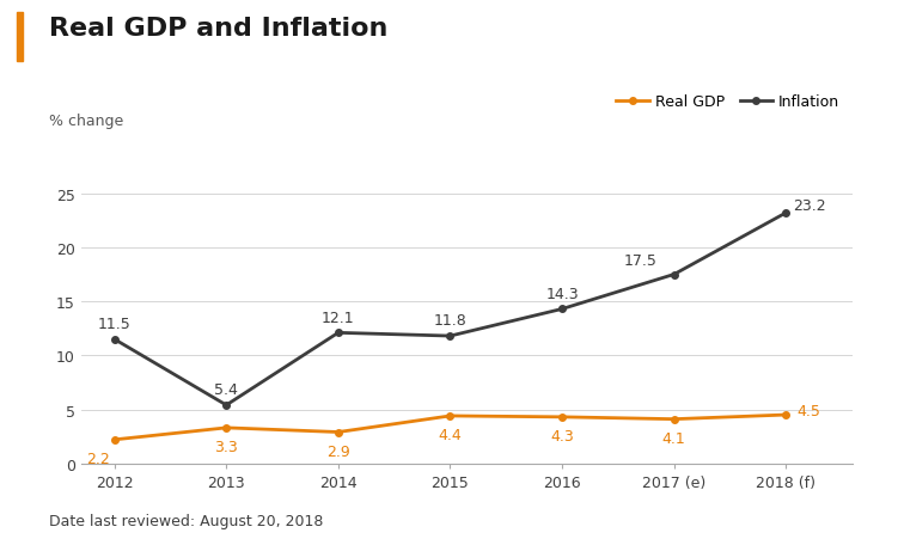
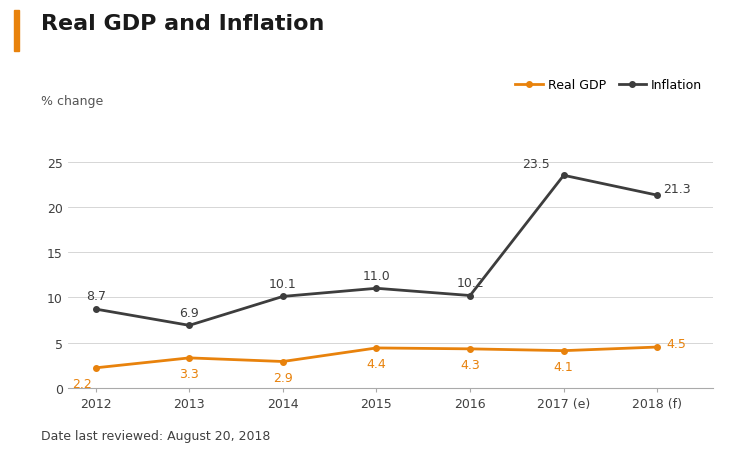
Inflation/2012: 11.5 -> 8.7
Inflation/2013: 5.4 -> 6.9
Inflation/2014: 12.1 -> 10.1
Inflation/2015: 11.8 -> 11.0
Inflation/2016: 14.3 -> 10.2
Inflation/2017 (e): 17.5 -> 23.5
Inflation/2018 (f): 23.2 -> 21.3
